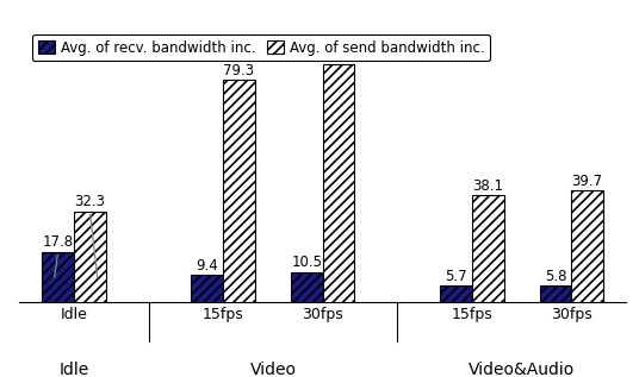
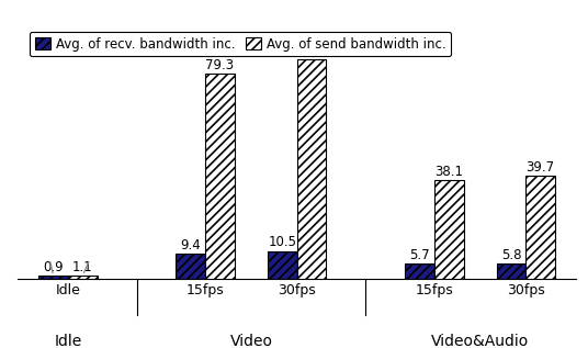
Avg. of recv. bandwidth inc./Idle: 17.8 -> 0.9
Avg. of send bandwidth inc./Idle: 32.3 -> 1.1
